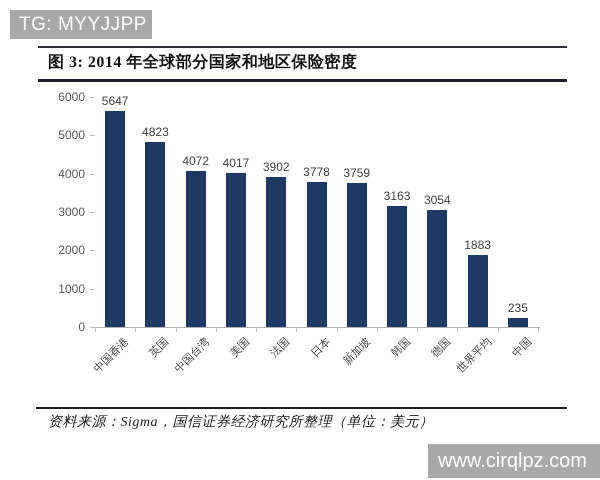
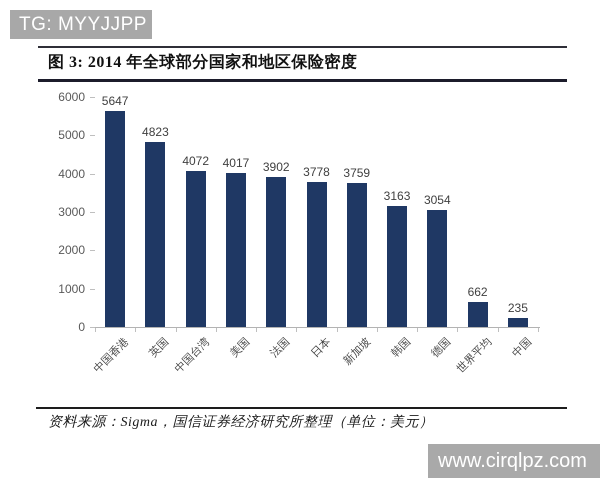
世界平均: 1883 -> 662
